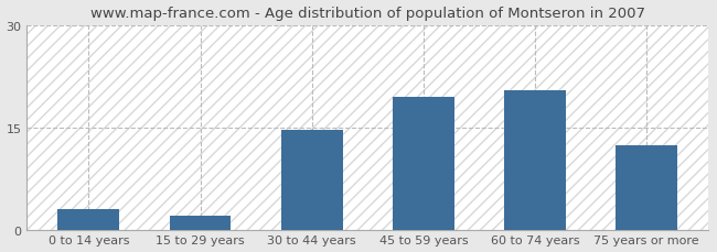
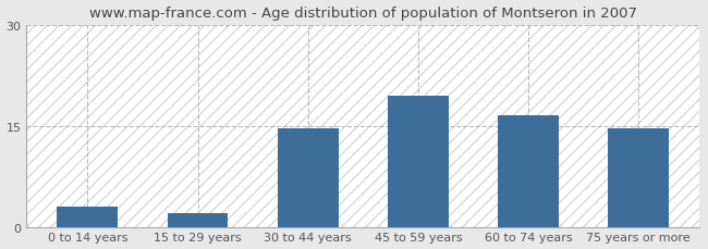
60 to 74 years: 20.4 -> 16.5
75 years or more: 12.4 -> 14.7
